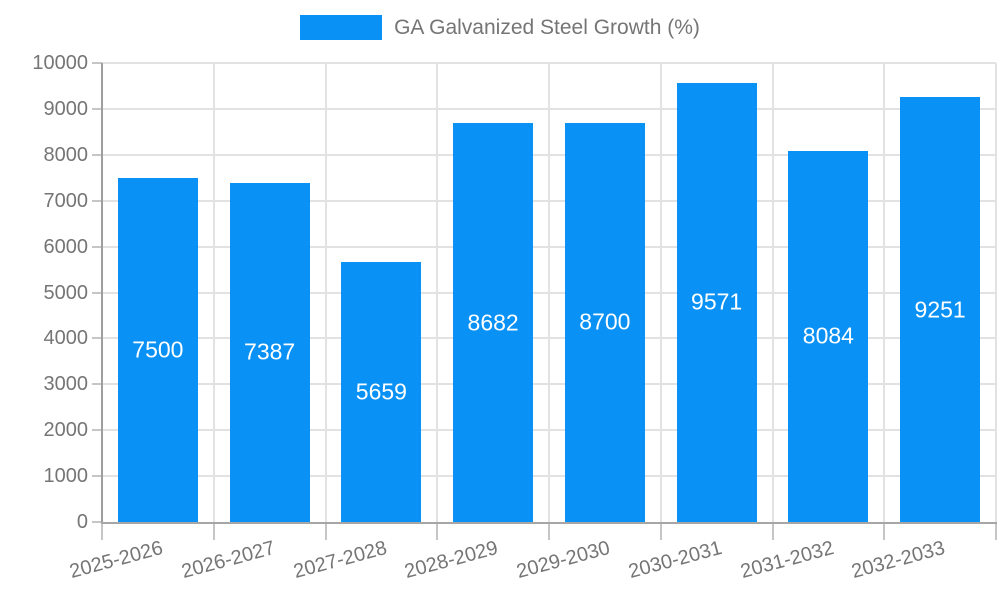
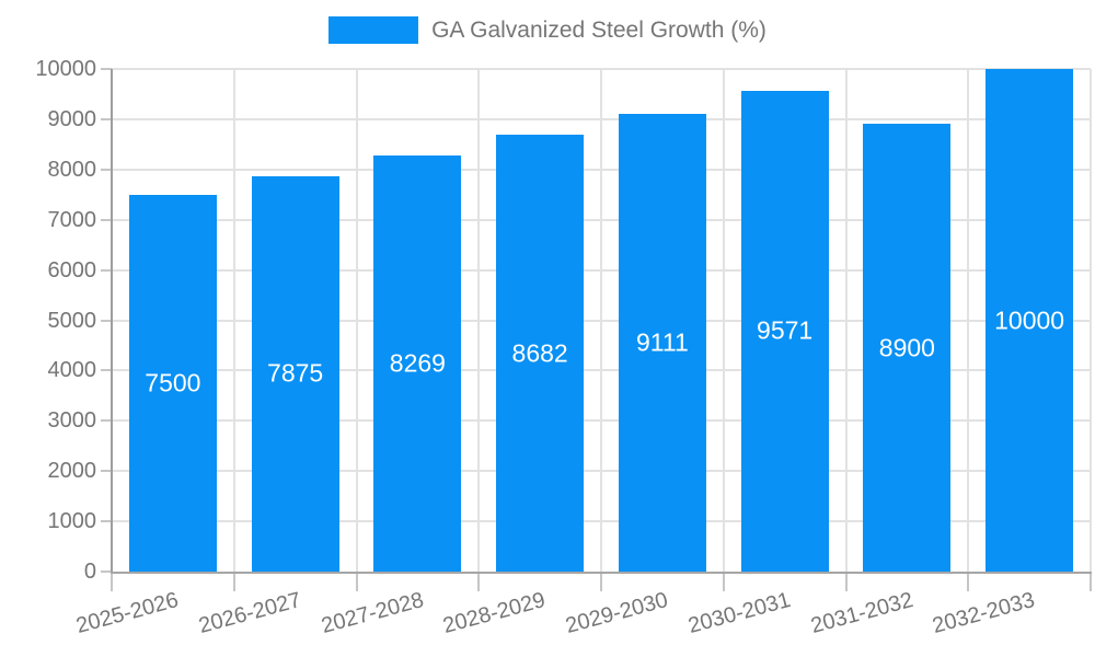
2026-2027: 7387 -> 7875
2027-2028: 5659 -> 8269
2029-2030: 8700 -> 9111
2031-2032: 8084 -> 8900
2032-2033: 9251 -> 10000
